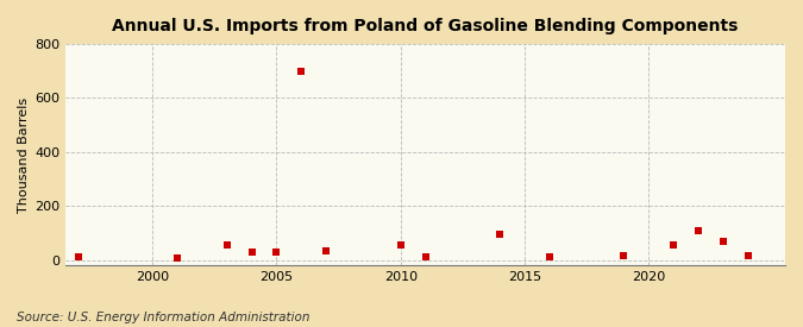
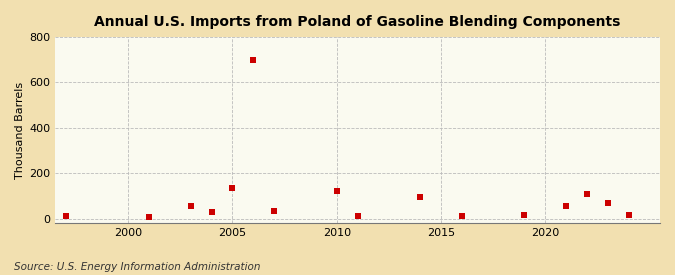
2005: 30 -> 135
2010: 55 -> 120
